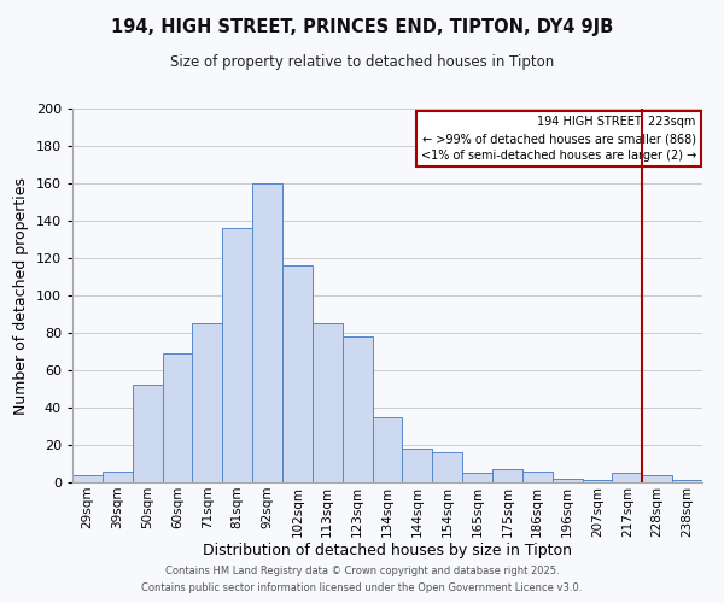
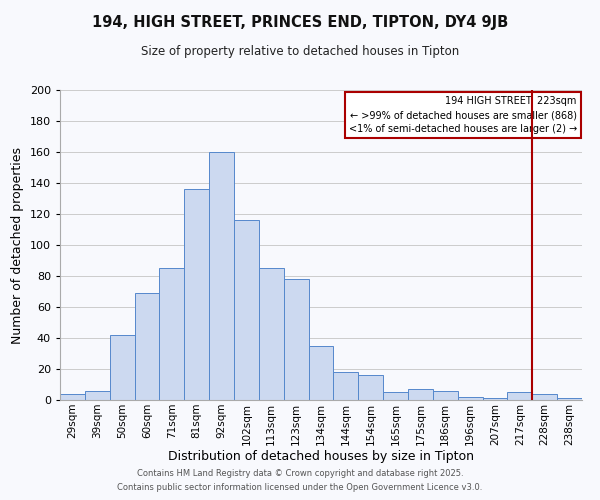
50sqm: 52 -> 42
